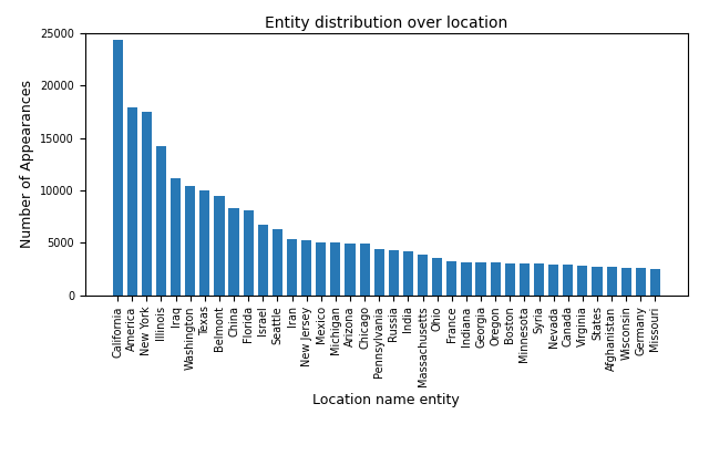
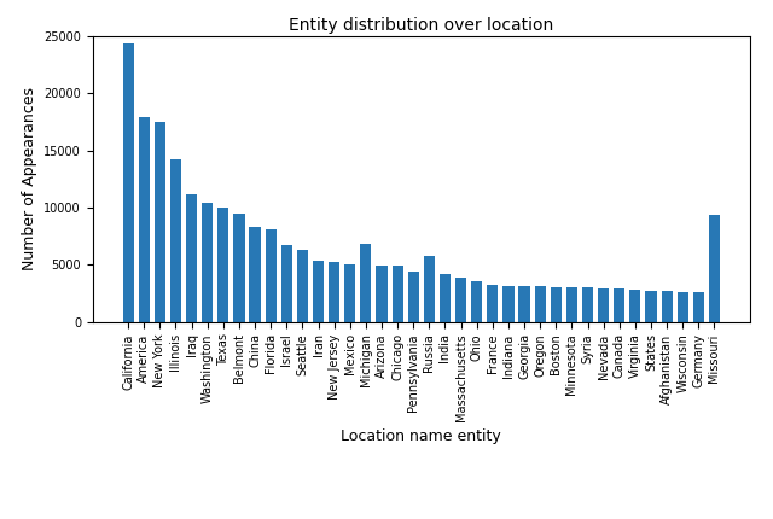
Michigan: 5000 -> 6800
Russia: 4200 -> 5800
Missouri: 2500 -> 9400
